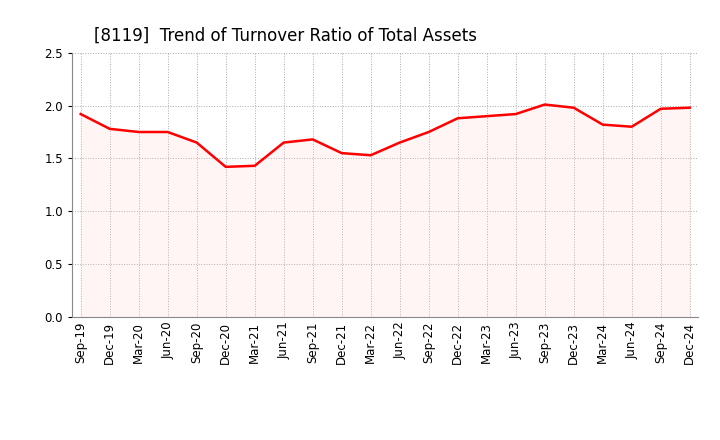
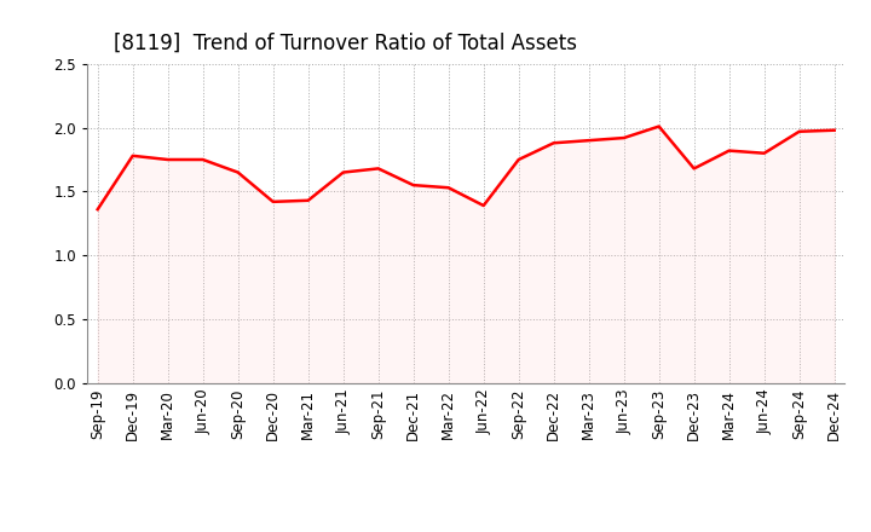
Sep-19: 1.92 -> 1.36
Jun-22: 1.65 -> 1.39
Dec-23: 1.98 -> 1.68
